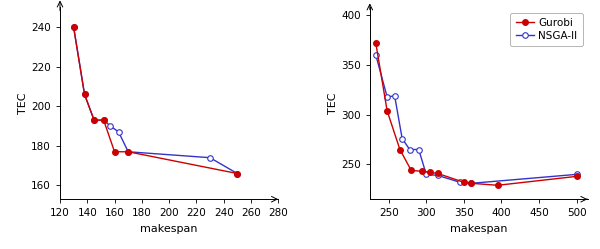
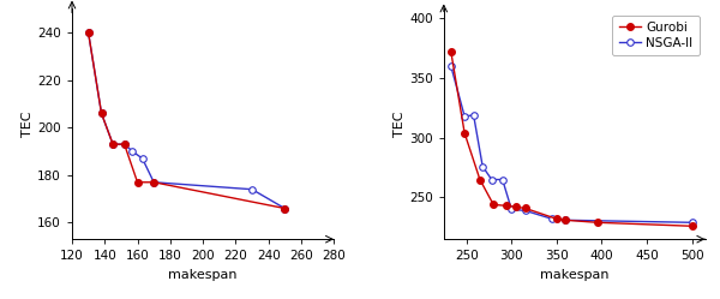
Gurobi/500: 238 -> 226
NSGA-II/500: 240 -> 229
